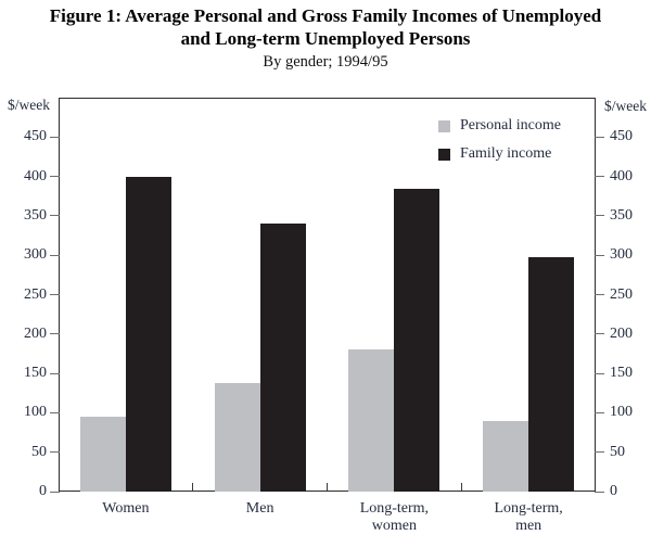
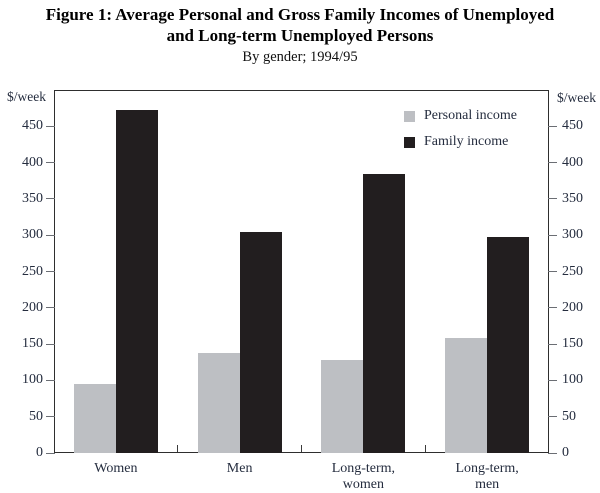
Family income/Women: 400 -> 470
Family income/Men: 340 -> 300
Personal income/Long-term, women: 180 -> 130
Personal income/Long-term, men: 90 -> 160
